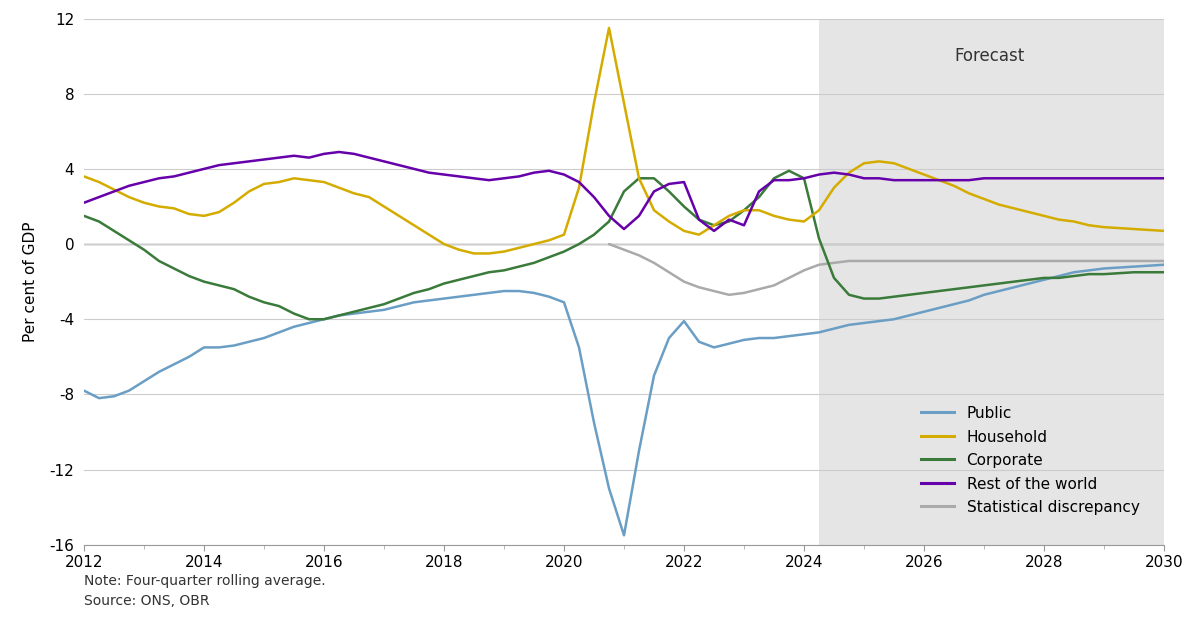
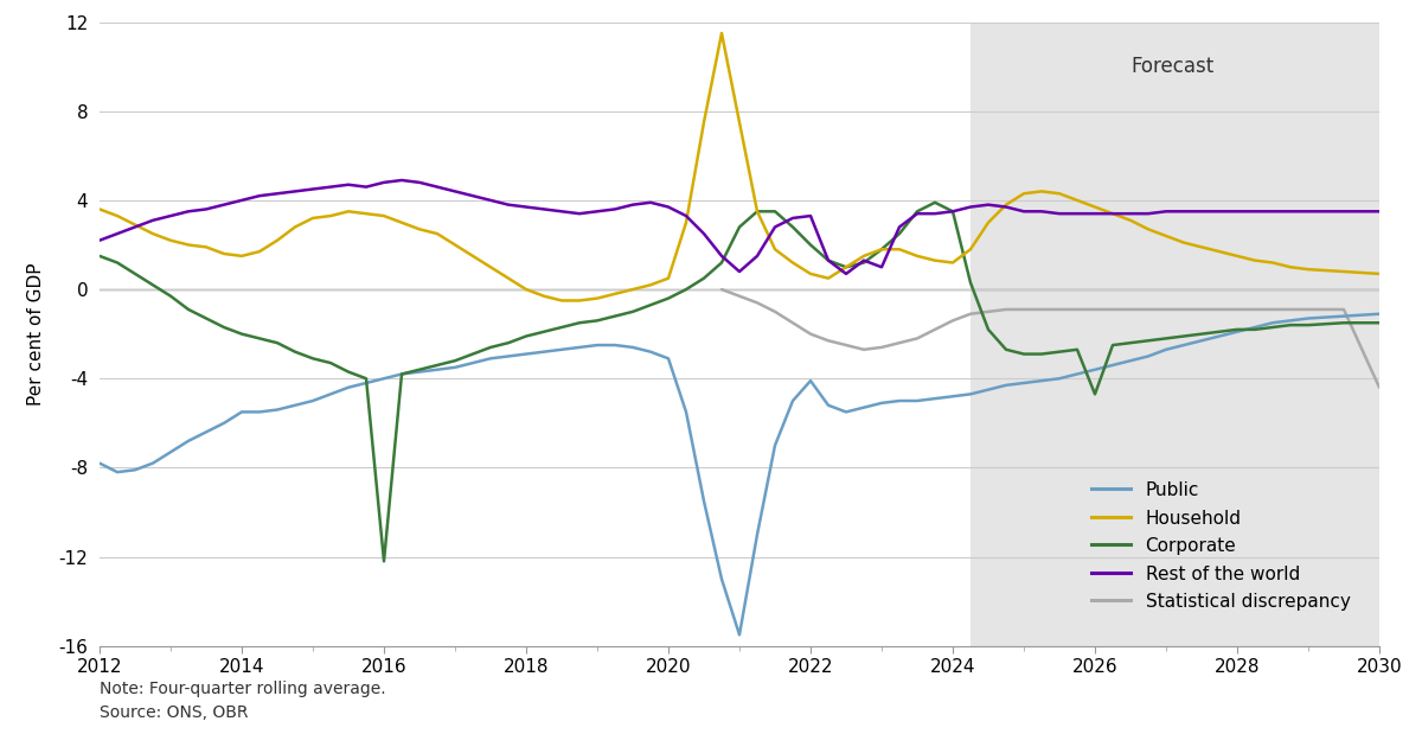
Corporate/2016: -4.0 -> -12.2
Corporate/2026: -2.6 -> -4.7
Statistical discrepancy/2030: -0.9 -> -4.4
